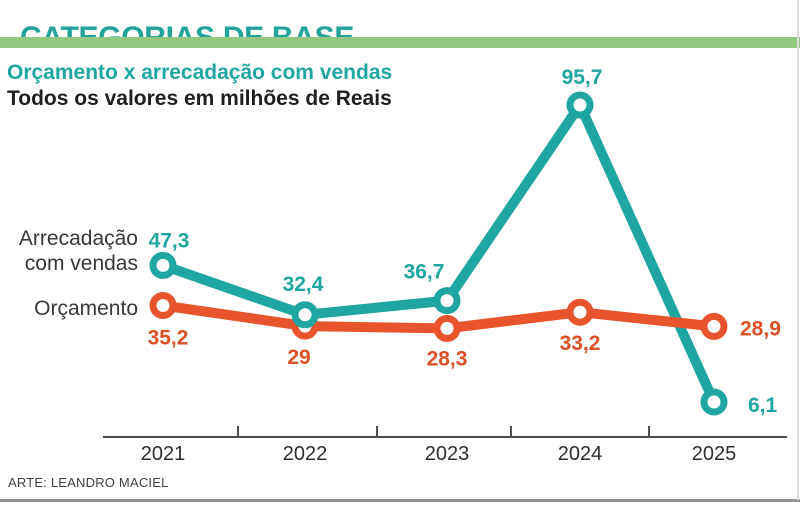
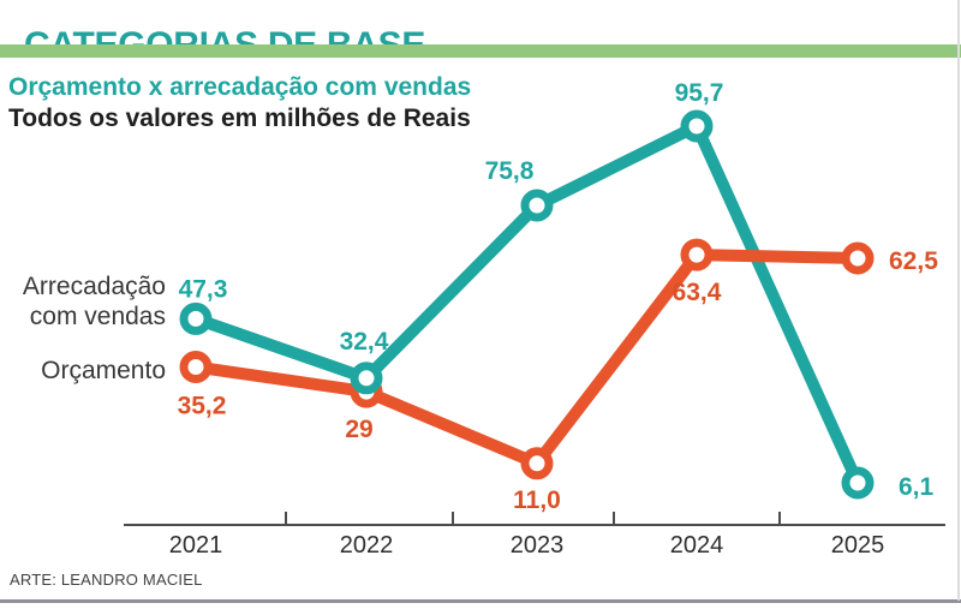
Arrecadação com vendas/2023: 36,7 -> 75,8
Orçamento/2023: 28,3 -> 11,0
Orçamento/2024: 33,2 -> 63,4
Orçamento/2025: 28,9 -> 62,5
